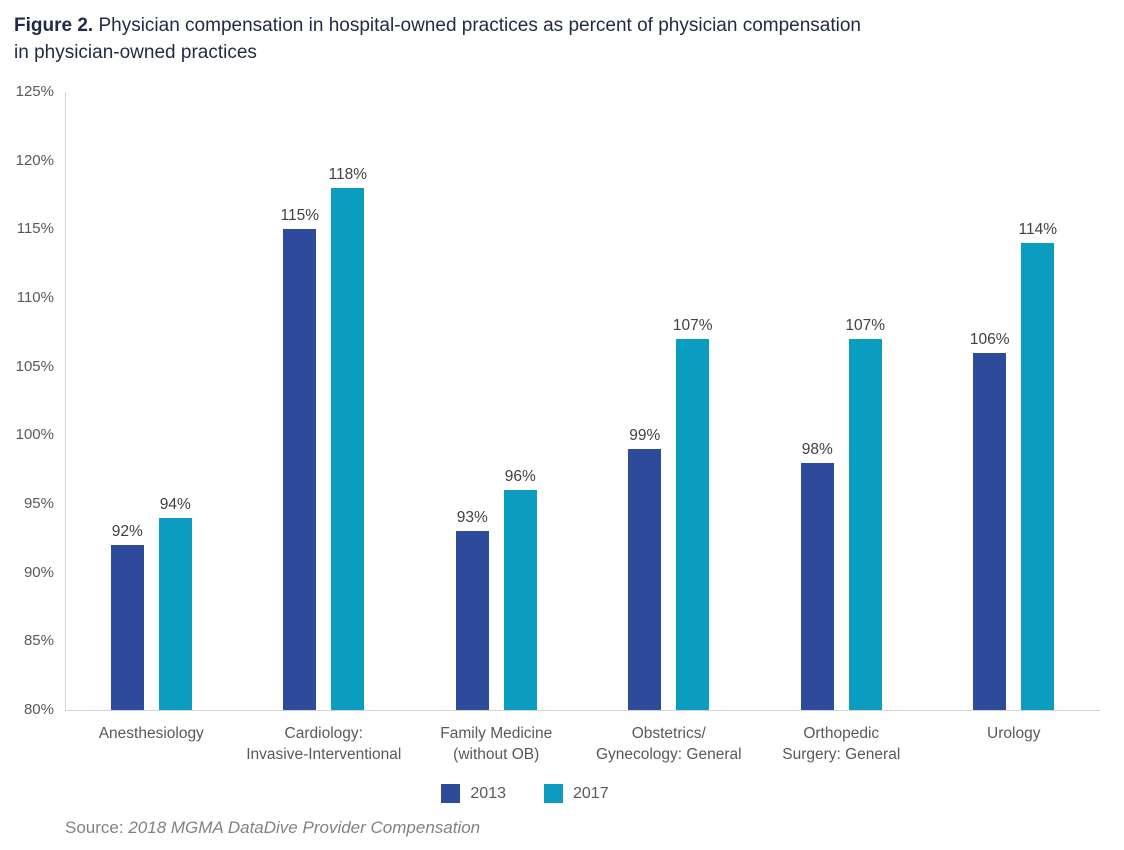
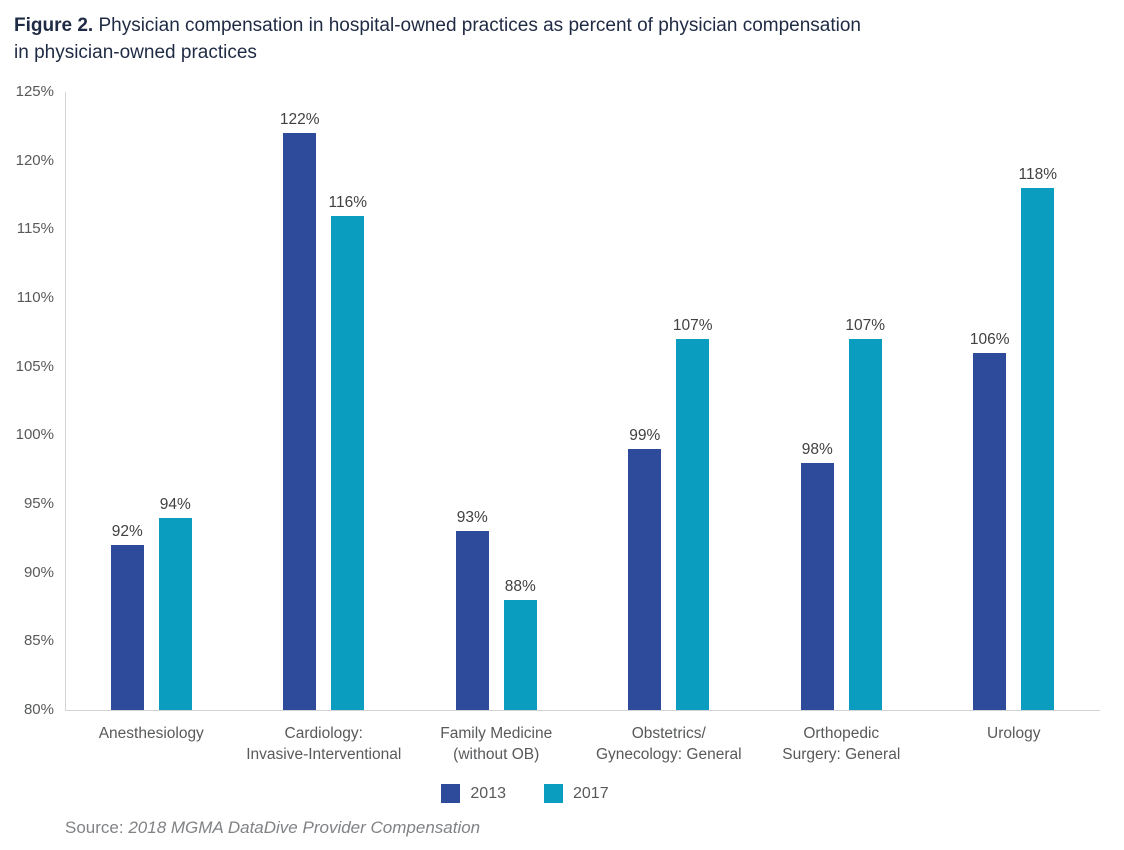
2013/Cardiology: Invasive-Interventional: 115% -> 122%
2017/Cardiology: Invasive-Interventional: 118% -> 116%
2017/Family Medicine (without OB): 96% -> 88%
2017/Urology: 114% -> 118%
